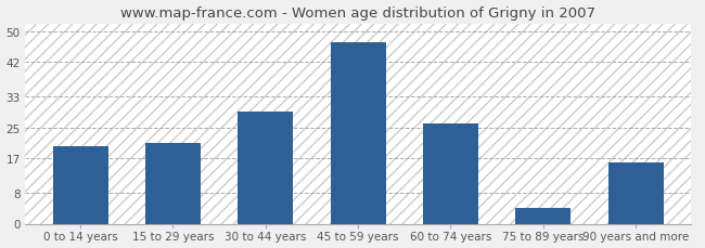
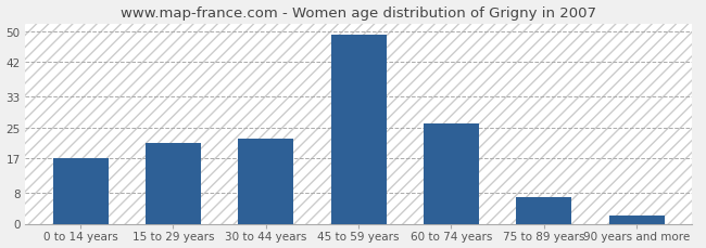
0 to 14 years: 20 -> 17
30 to 44 years: 29 -> 22
45 to 59 years: 47 -> 49
75 to 89 years: 4 -> 7
90 years and more: 16 -> 2
